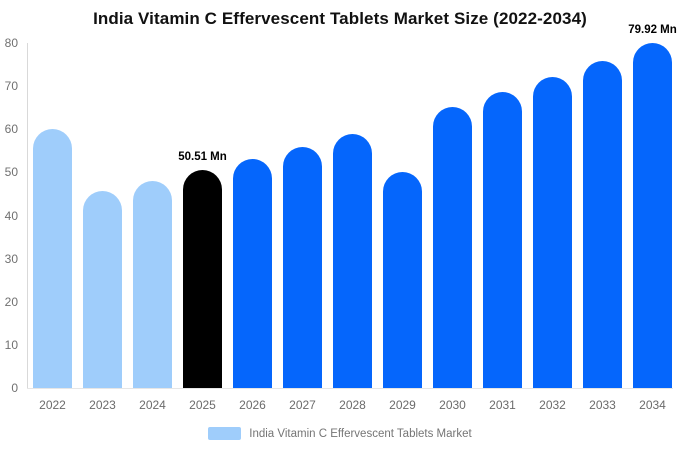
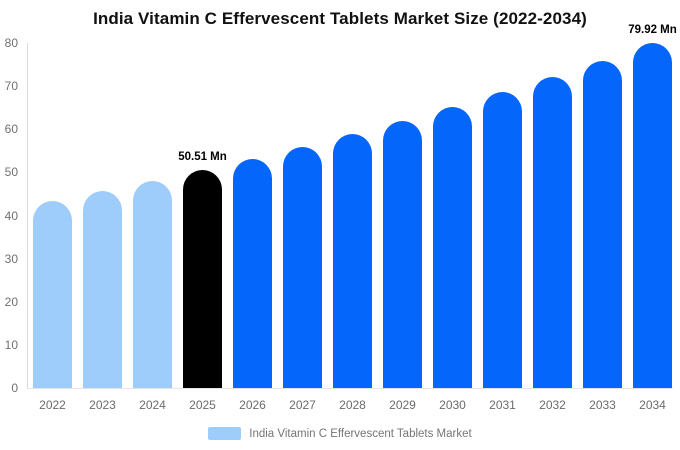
2022: 60 -> 43
2029: 50 -> 62
